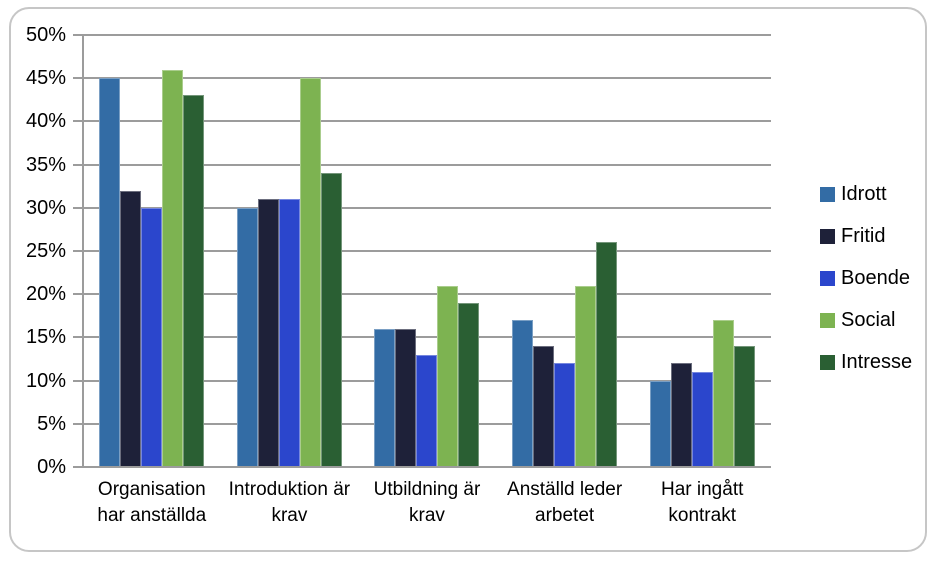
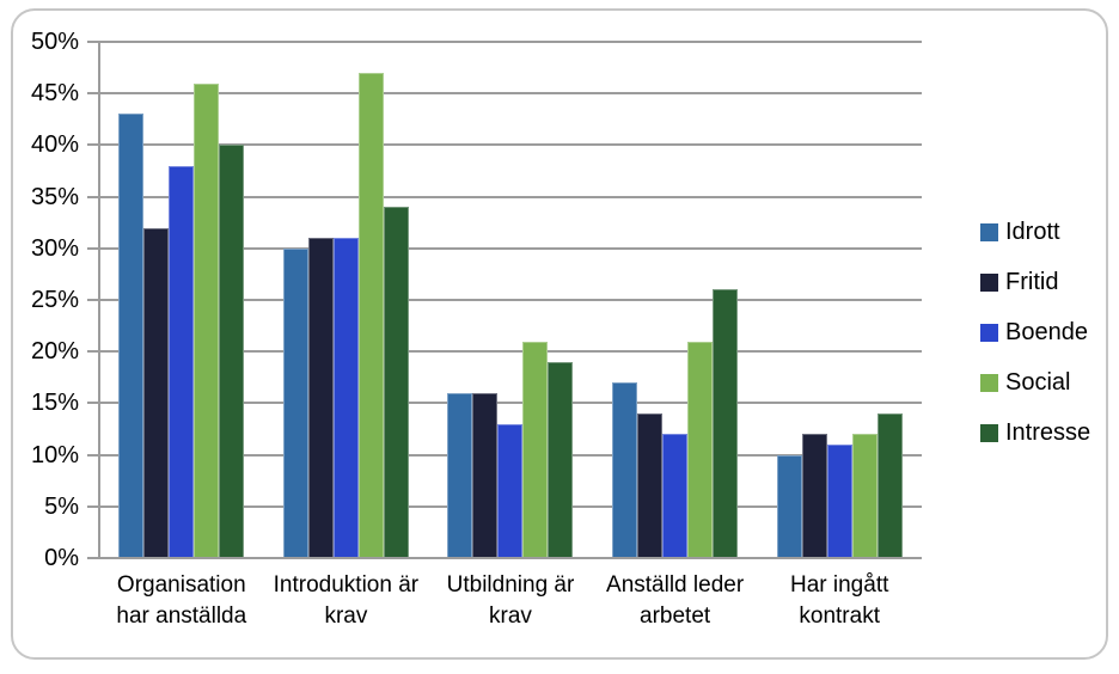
Idrott/Organisation har anställda: 45% -> 43%
Boende/Organisation har anställda: 30% -> 38%
Intresse/Organisation har anställda: 43% -> 40%
Social/Introduktion är krav: 45% -> 47%
Social/Har ingått kontrakt: 17% -> 12%
